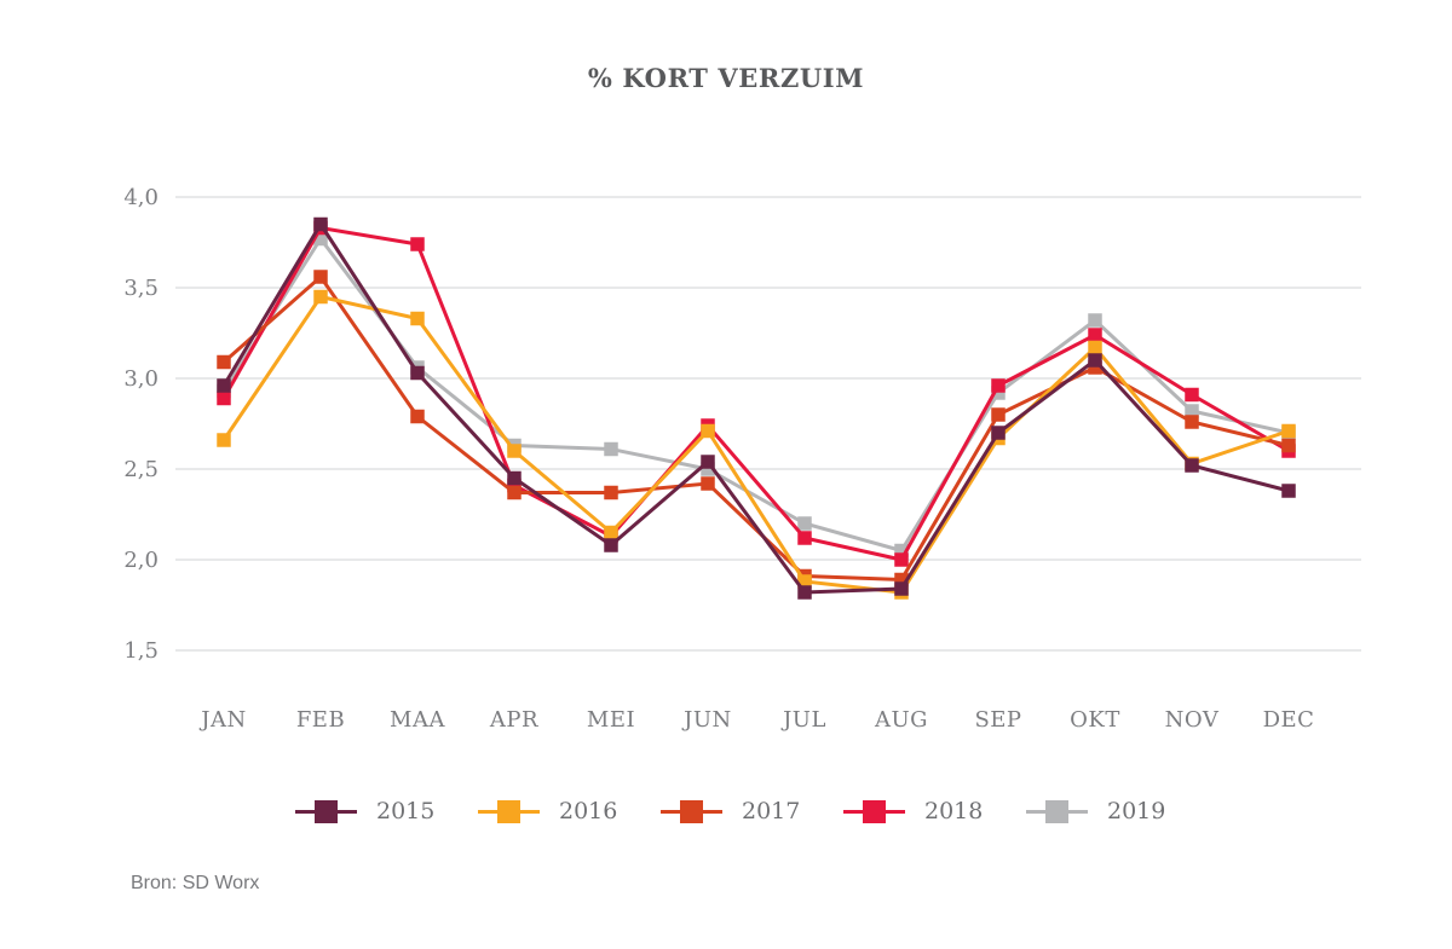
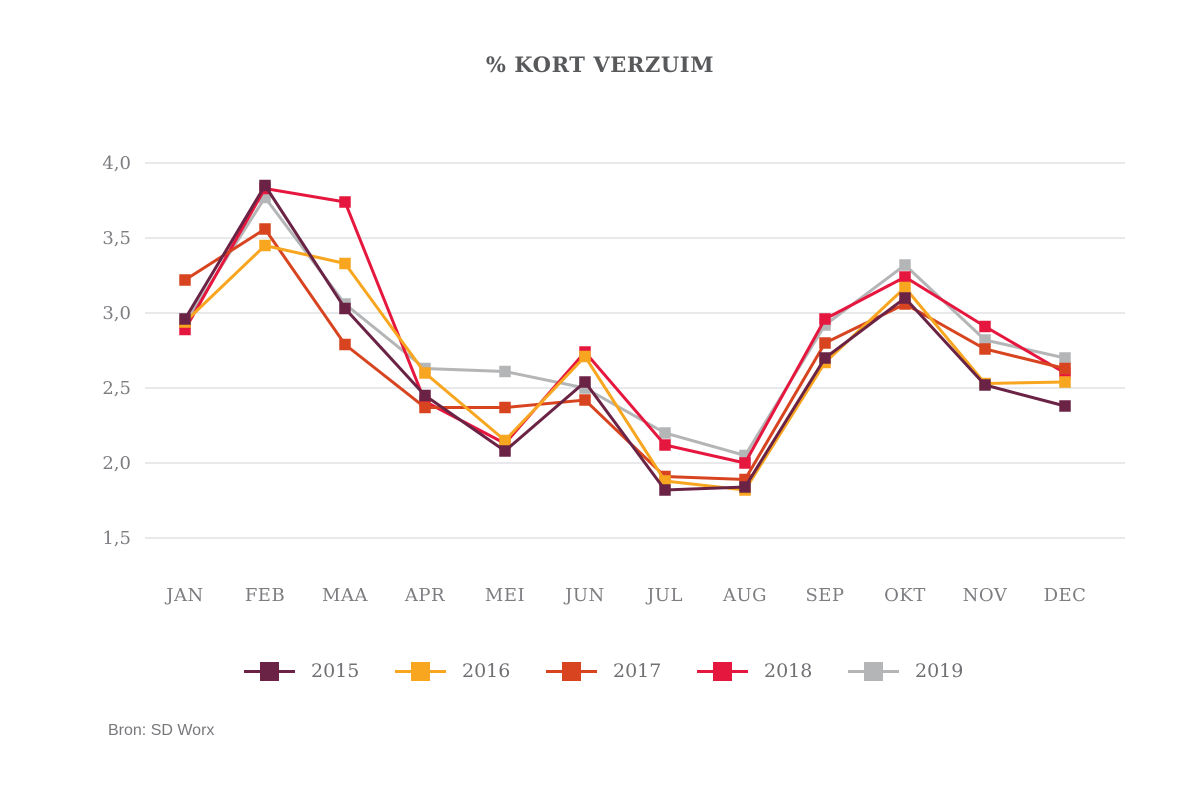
2016/JAN: 2,66 -> 2,94
2017/JAN: 3,09 -> 3,22
2016/DEC: 2,71 -> 2,54
